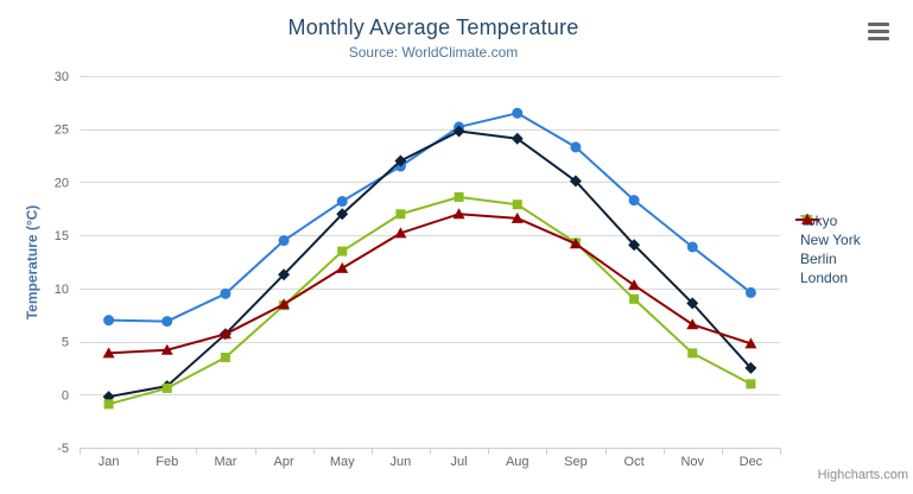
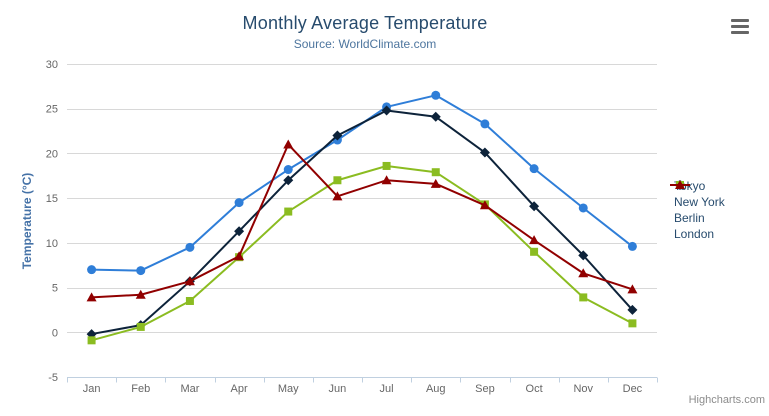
London/May: 12 -> 21
